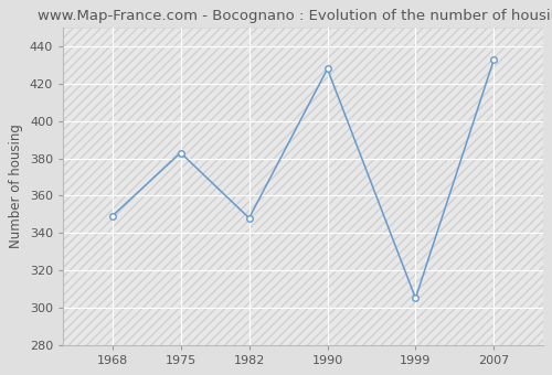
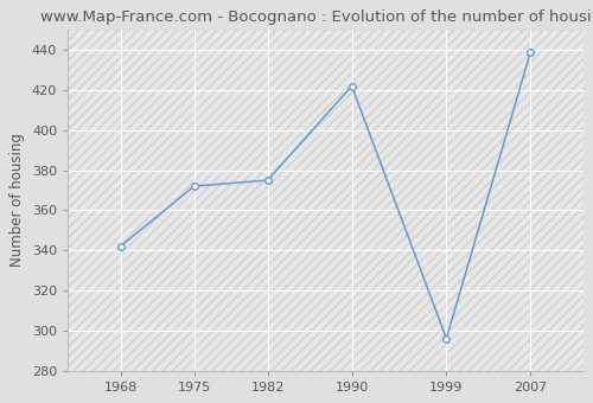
1968: 349 -> 342
1975: 383 -> 372
1982: 348 -> 375
1990: 428 -> 422
1999: 305 -> 296
2007: 433 -> 439
